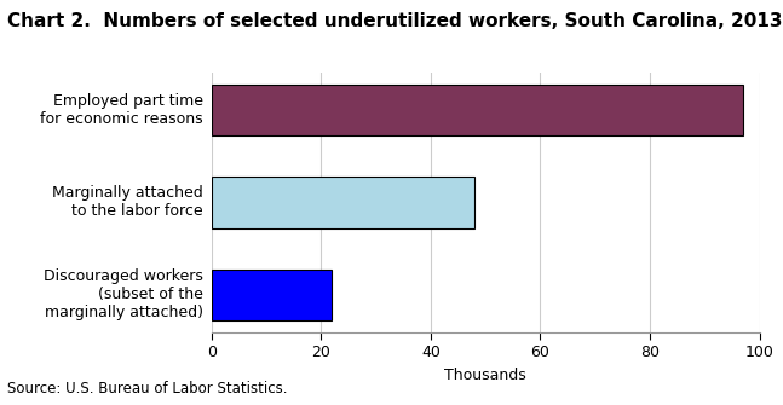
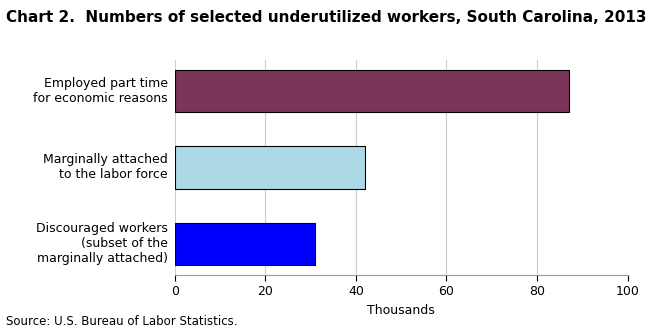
Employed part time for economic reasons: 97 -> 87
Marginally attached to the labor force: 48 -> 42
Discouraged workers (subset of the marginally attached): 22 -> 31
